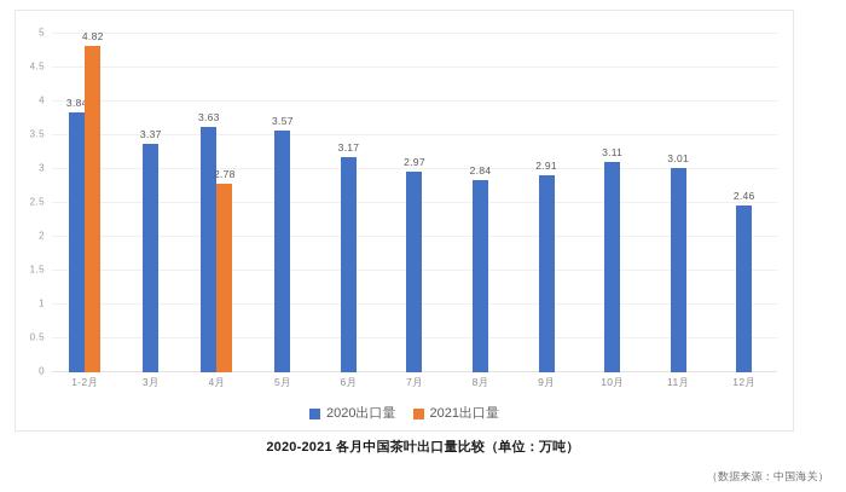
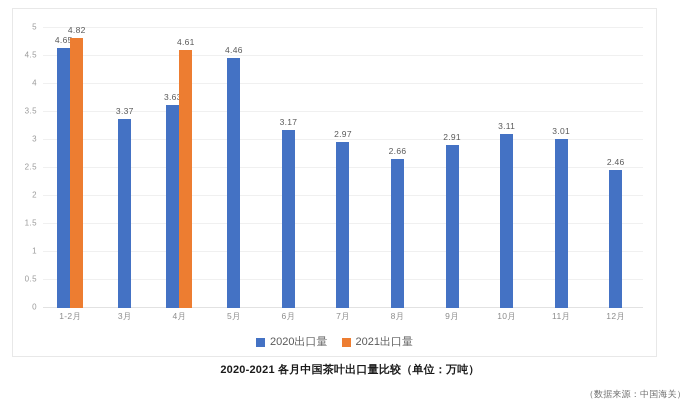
2020出口量/1-2月: 3.84 -> 4.65
2021出口量/4月: 2.78 -> 4.61
2020出口量/5月: 3.57 -> 4.46
2020出口量/8月: 2.84 -> 2.66
